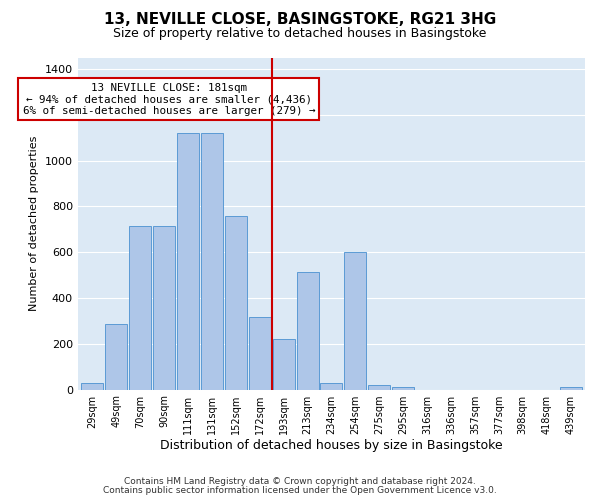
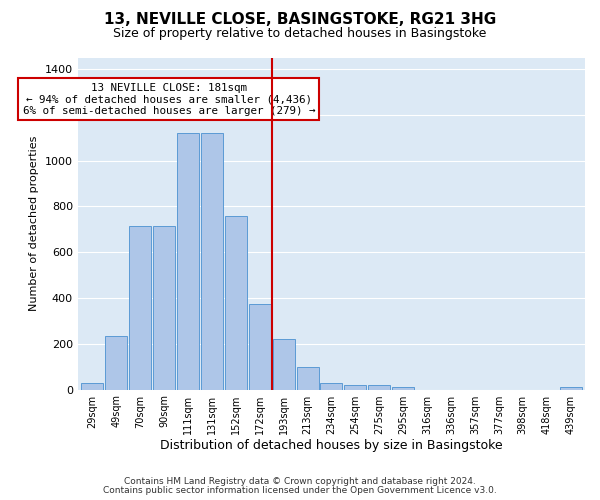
49sqm: 285 -> 235
172sqm: 315 -> 375
213sqm: 515 -> 100
254sqm: 600 -> 22
